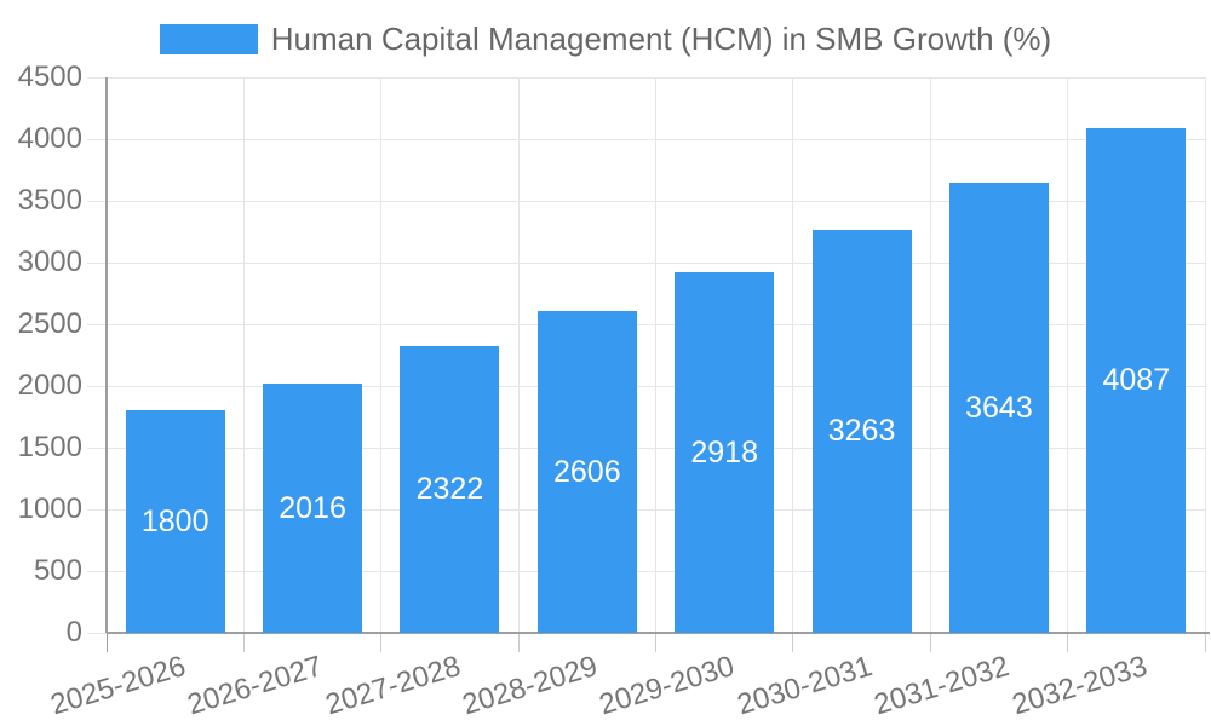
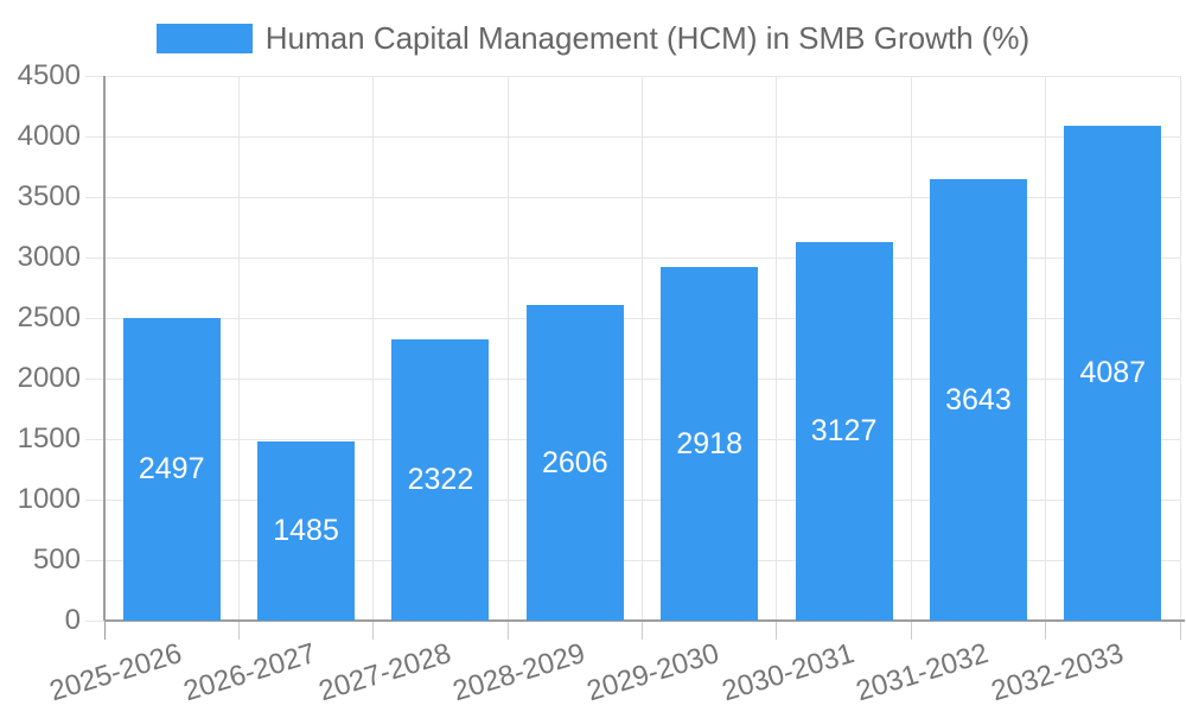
2025-2026: 1800 -> 2497
2026-2027: 2016 -> 1485
2030-2031: 3263 -> 3127
